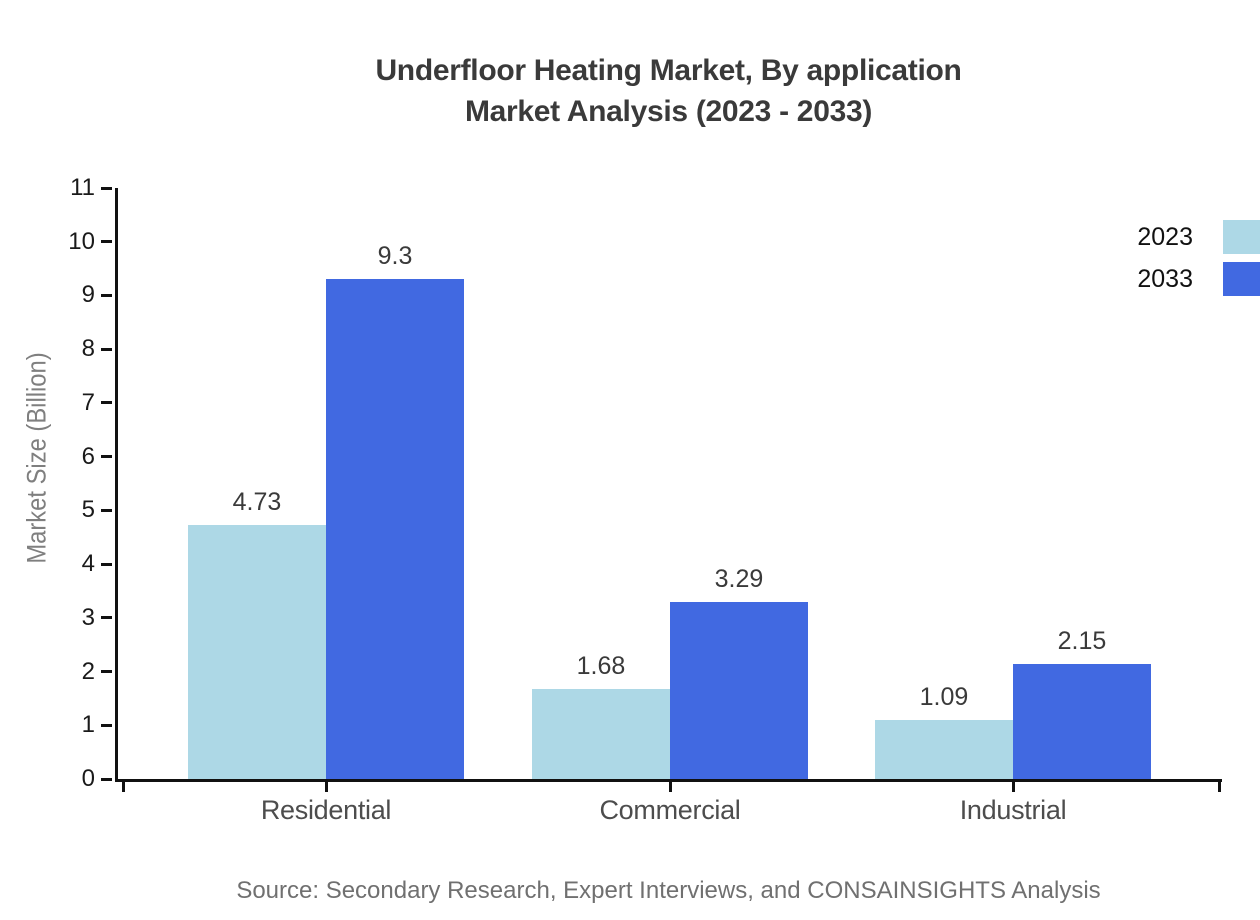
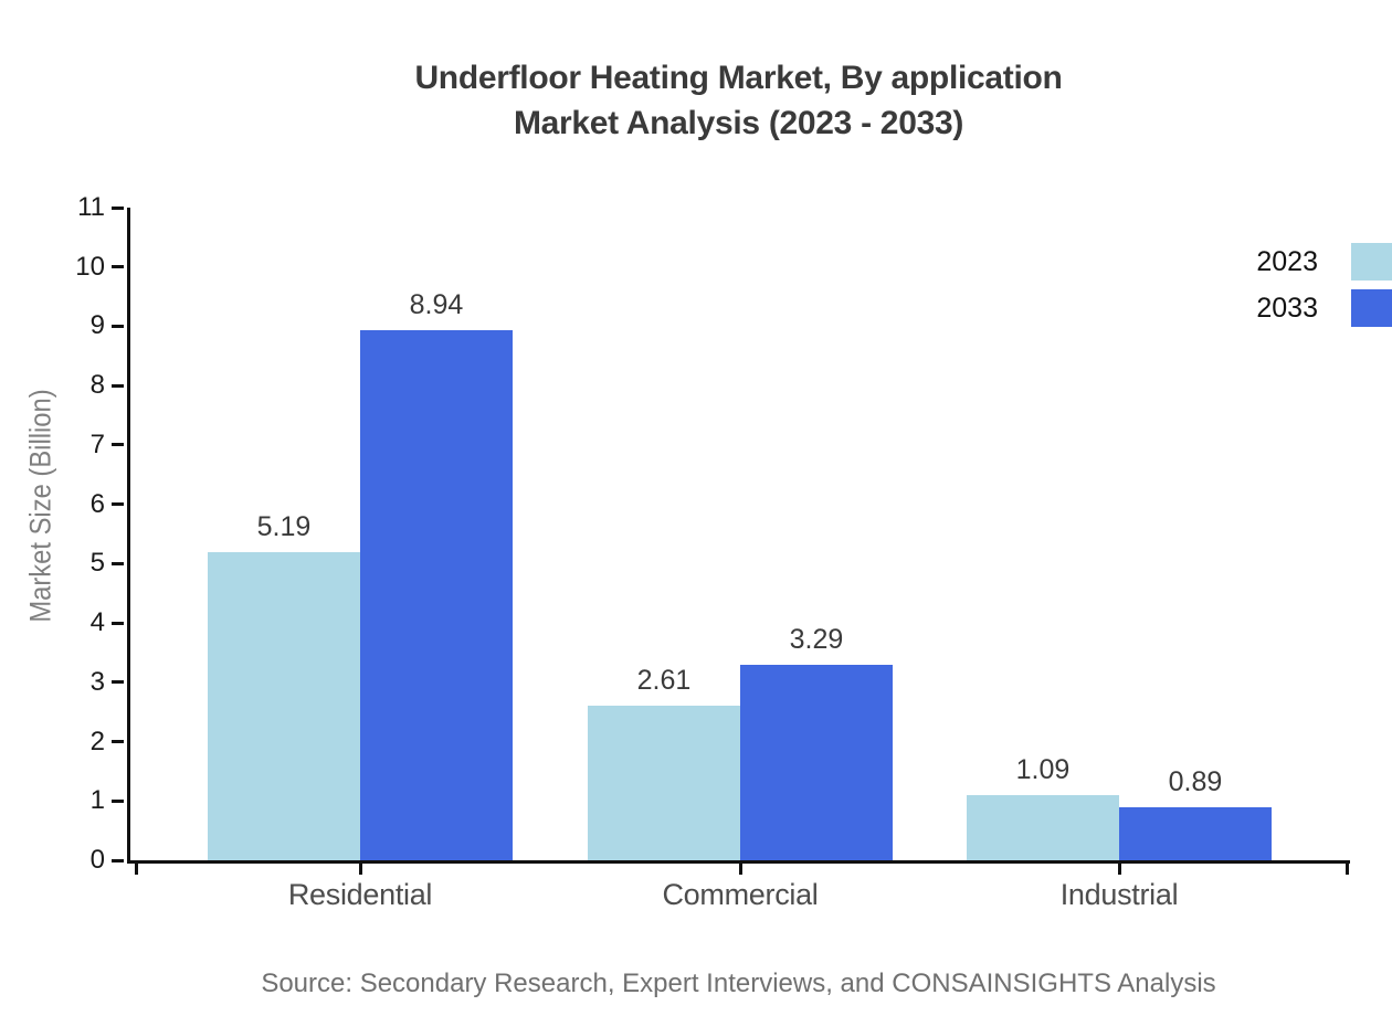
2023/Residential: 4.73 -> 5.19
2033/Residential: 9.3 -> 8.94
2023/Commercial: 1.68 -> 2.61
2033/Industrial: 2.15 -> 0.89
